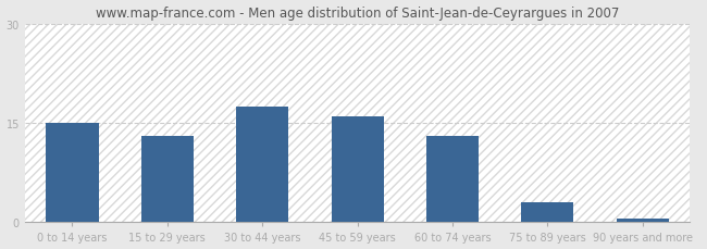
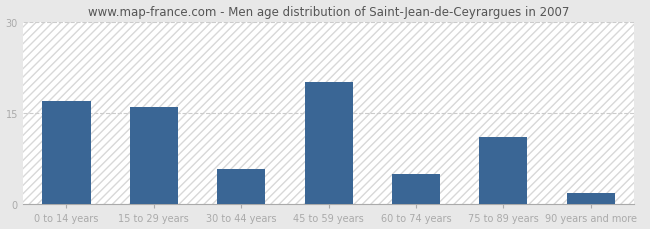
0 to 14 years: 15.0 -> 17.0
15 to 29 years: 13.0 -> 16.0
30 to 44 years: 17.5 -> 5.8
45 to 59 years: 16.0 -> 20.0
60 to 74 years: 13.0 -> 5.0
75 to 89 years: 3.0 -> 11.0
90 years and more: 0.5 -> 1.8
